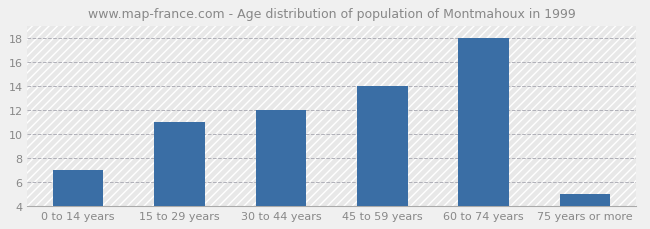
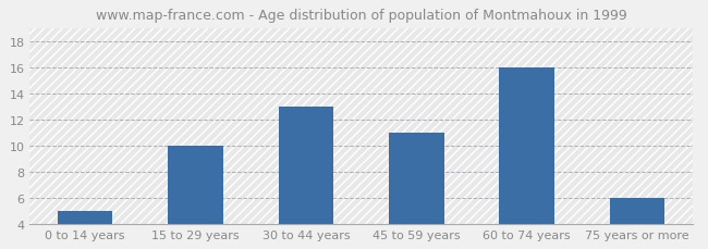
0 to 14 years: 7 -> 5
15 to 29 years: 11 -> 10
30 to 44 years: 12 -> 13
45 to 59 years: 14 -> 11
60 to 74 years: 18 -> 16
75 years or more: 5 -> 6
